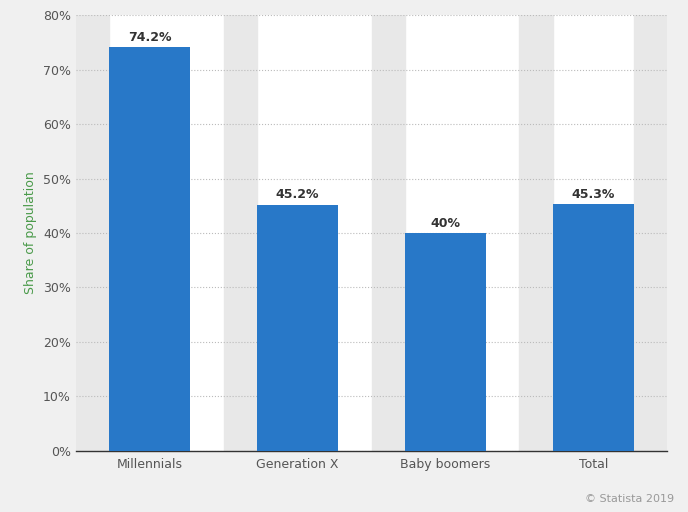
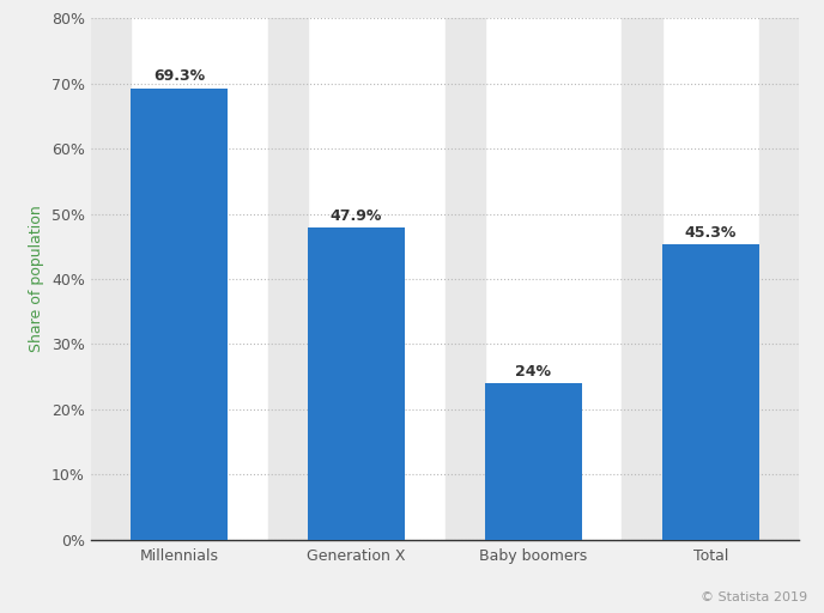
Millennials: 74.2% -> 69.3%
Generation X: 45.2% -> 47.9%
Baby boomers: 40% -> 24%
